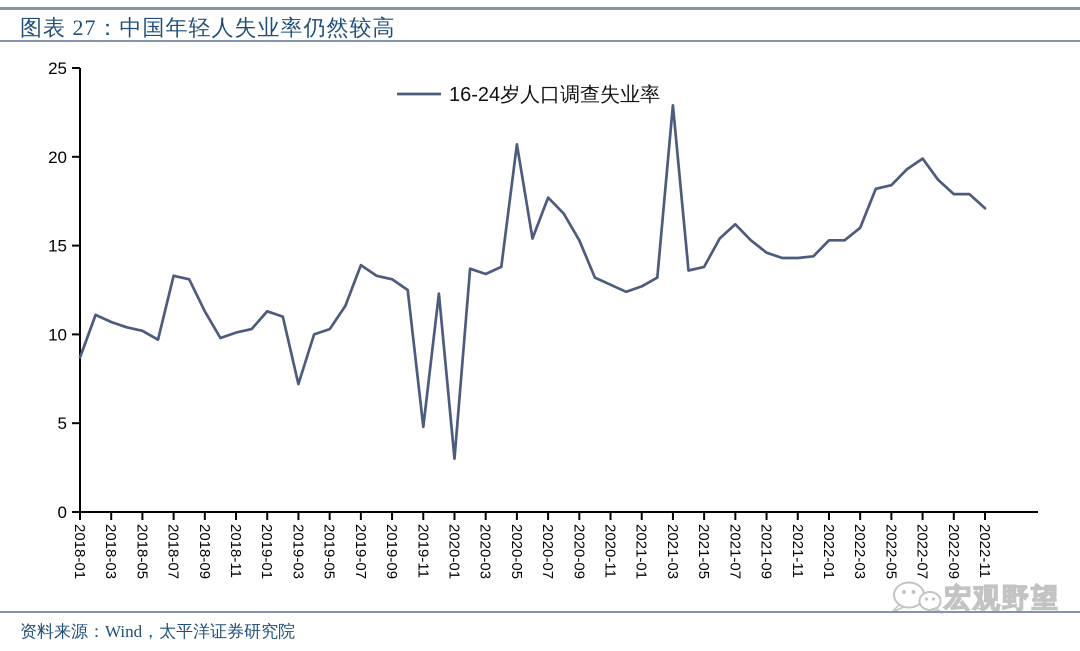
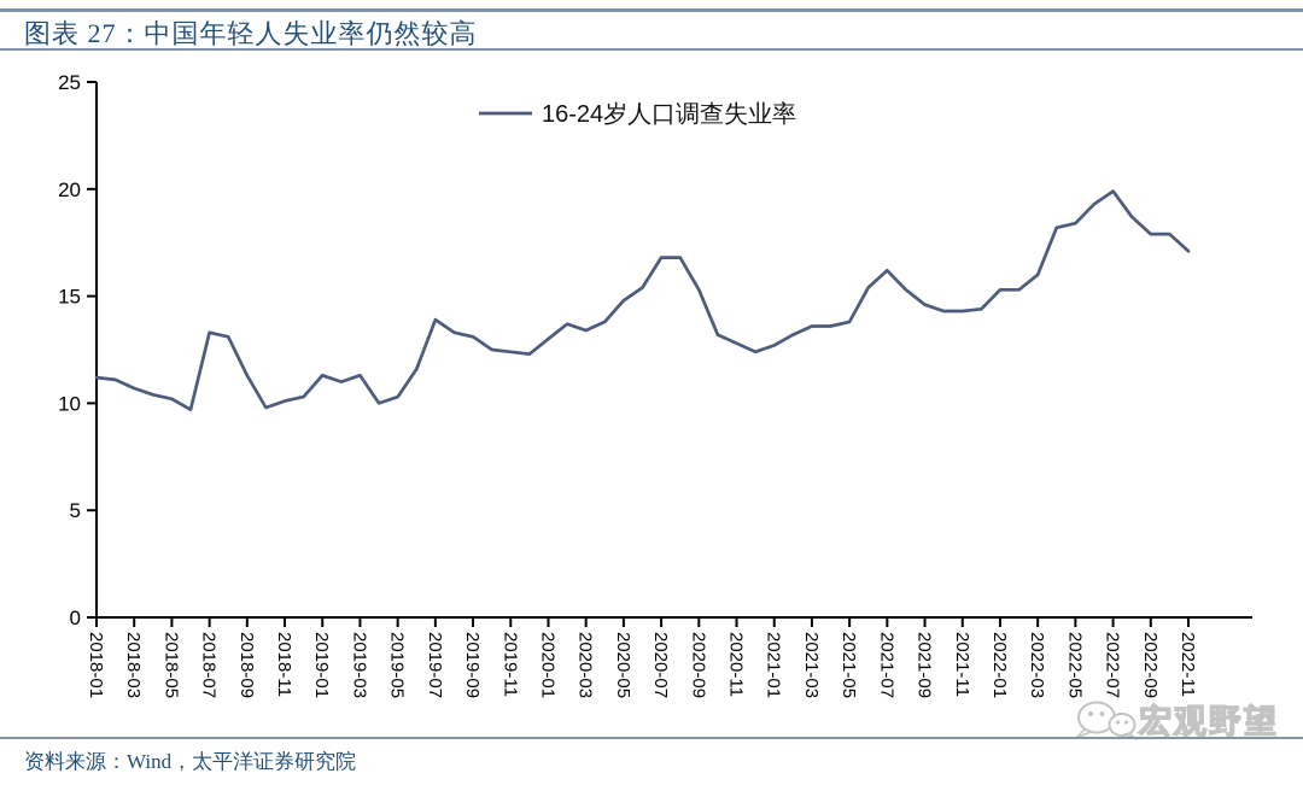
2018-01: 8.7 -> 11.2
2019-03: 7.2 -> 11.3
2019-11: 4.8 -> 12.4
2020-01: 3.0 -> 13.0
2020-05: 20.7 -> 14.8
2020-07: 17.7 -> 16.8
2021-03: 22.9 -> 13.6
